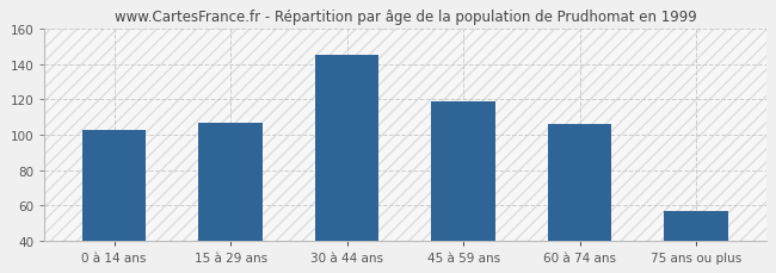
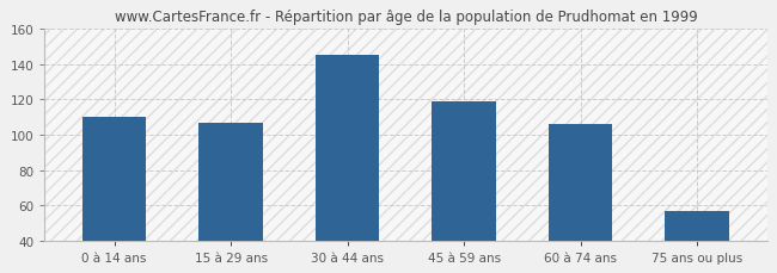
0 à 14 ans: 103 -> 110
